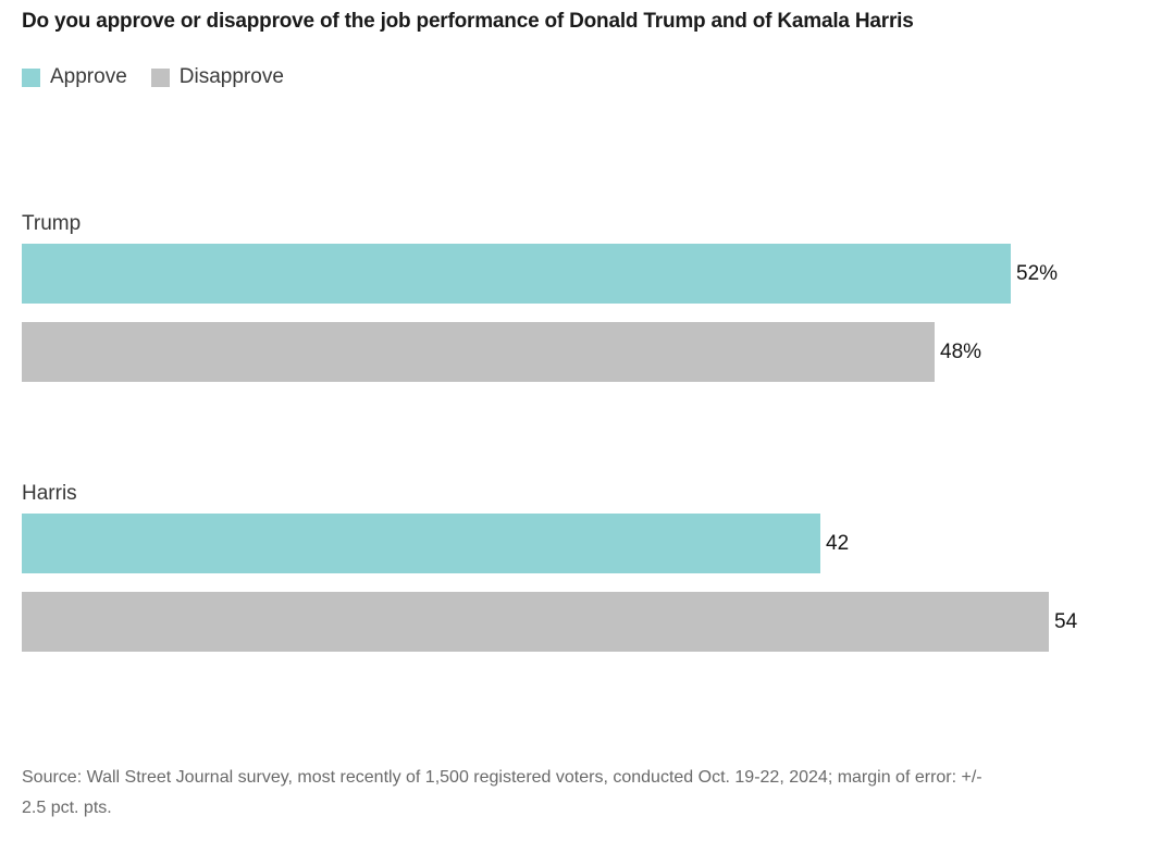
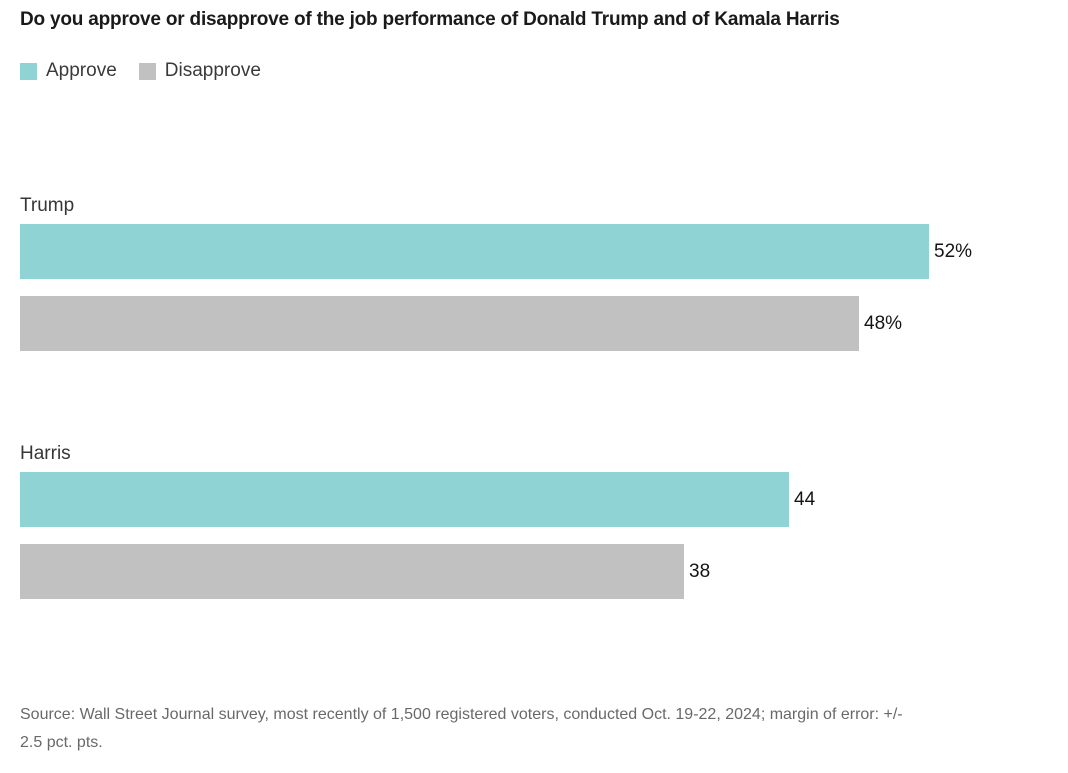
Approve/Harris: 42 -> 44
Disapprove/Harris: 54 -> 38
